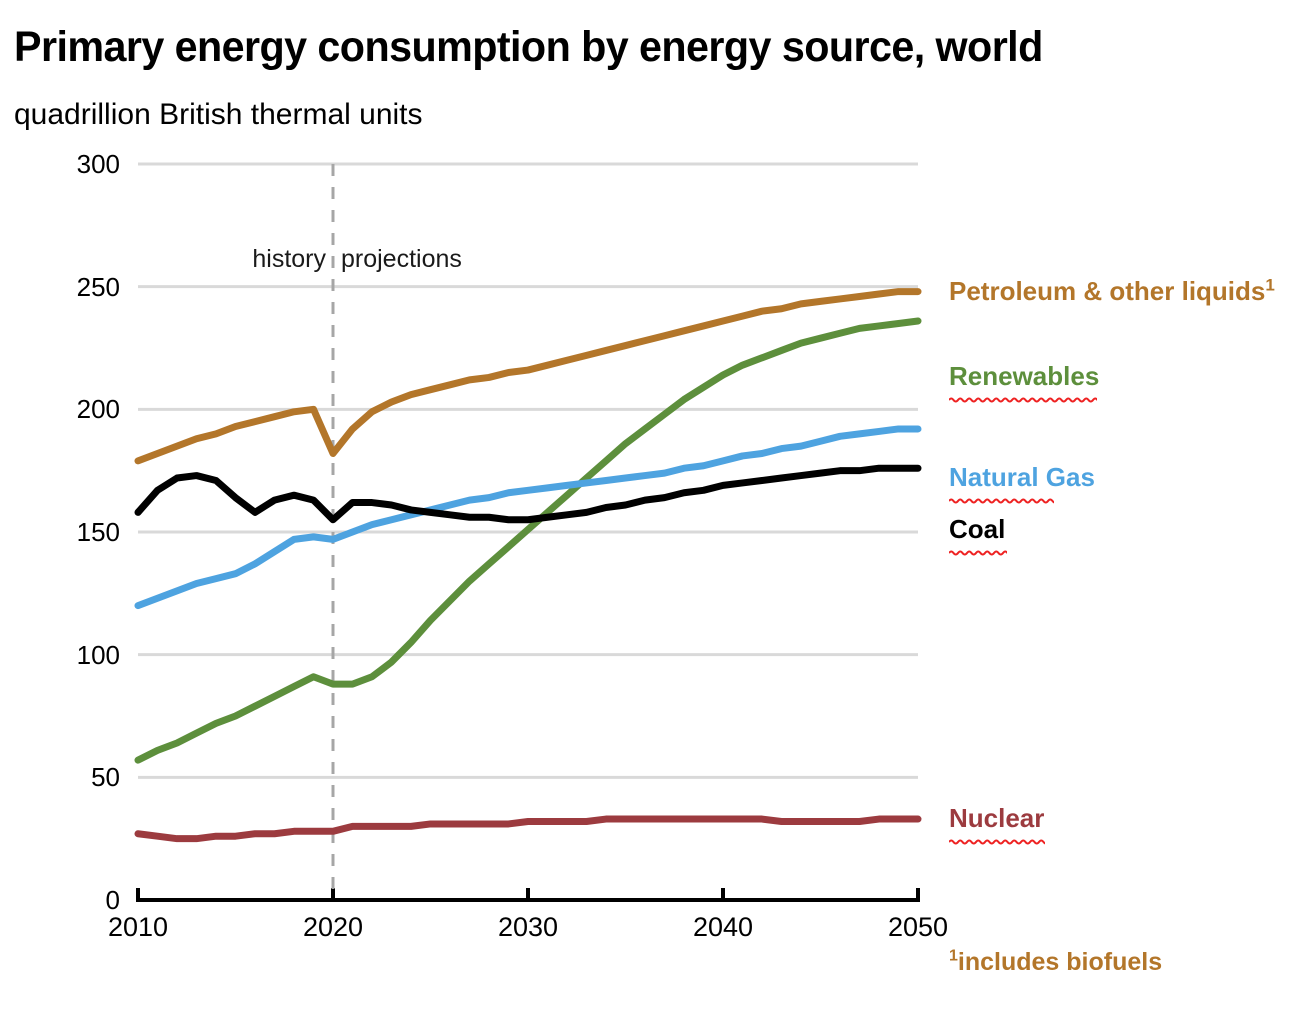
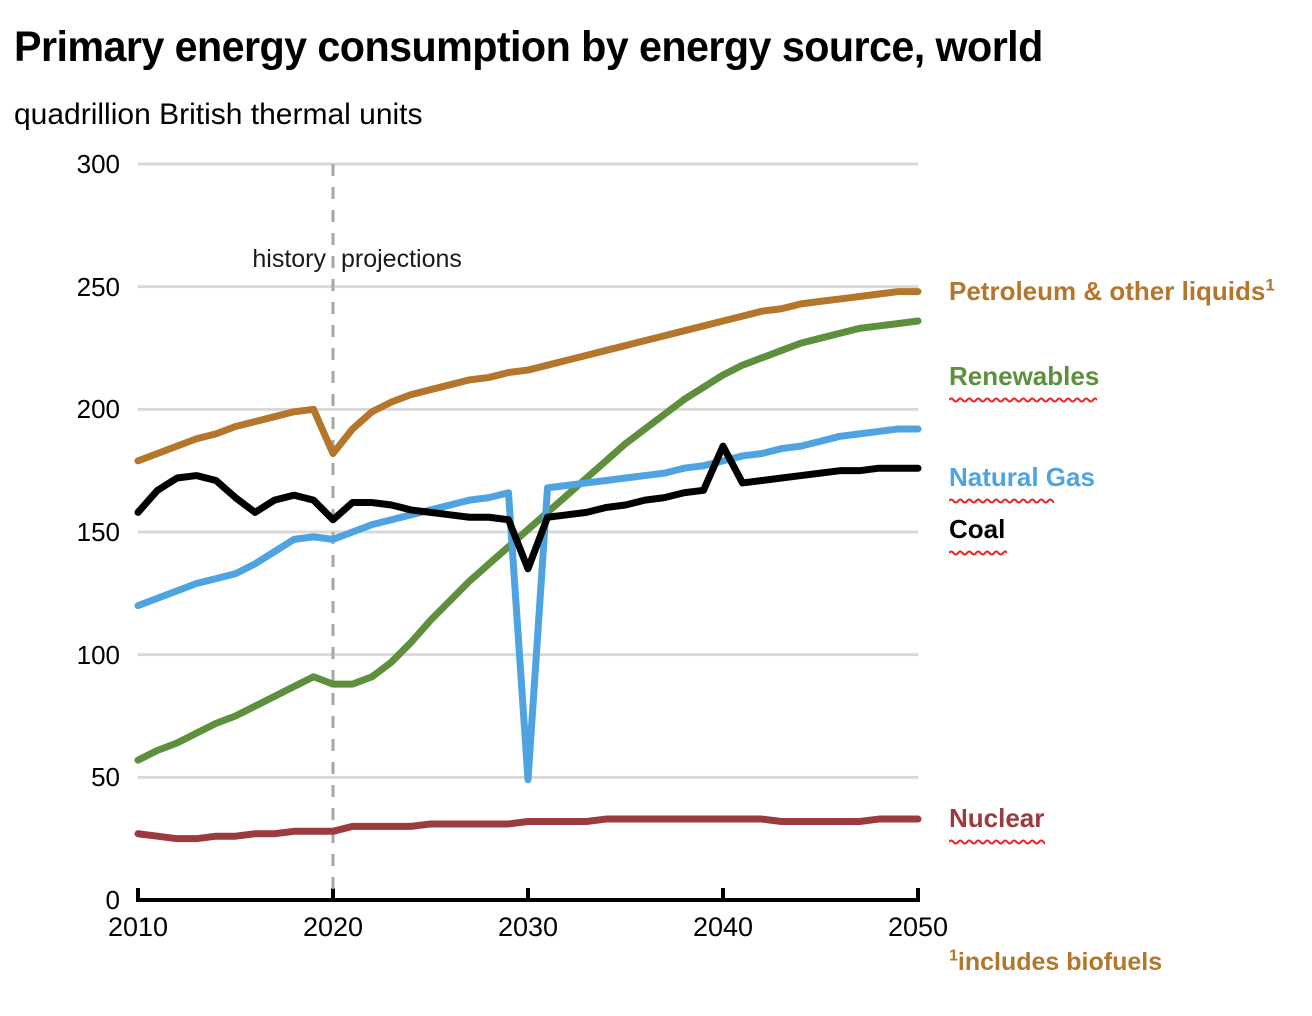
Natural Gas/2030: 167 -> 49
Coal/2030: 155 -> 135
Coal/2040: 169 -> 185
